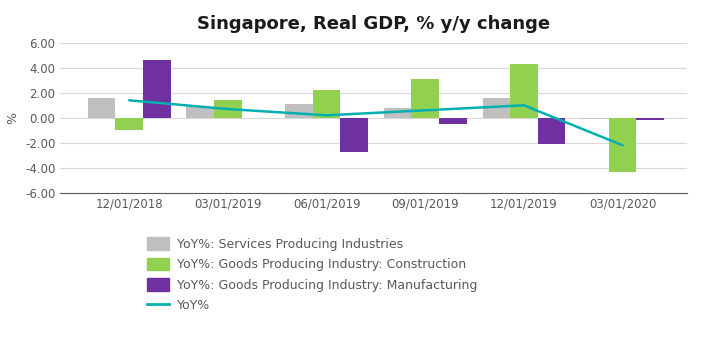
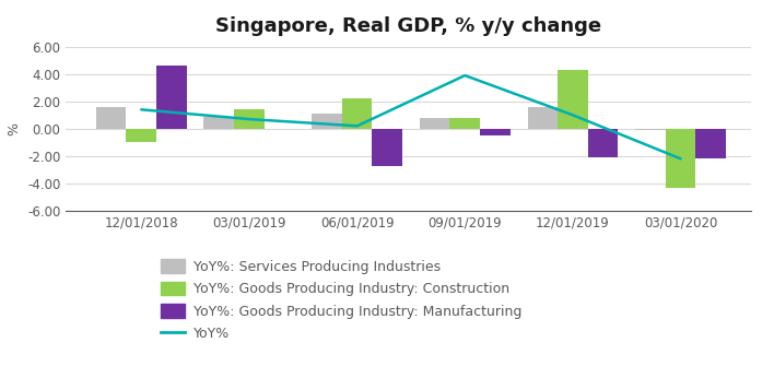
YoY%: Goods Producing Industry: Construction/09/01/2019: 3.1 -> 0.8
YoY%/09/01/2019: 0.6 -> 3.9
YoY%: Goods Producing Industry: Manufacturing/03/01/2020: -0.2 -> -2.2
